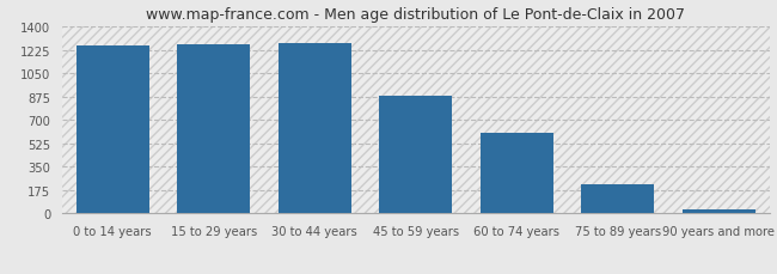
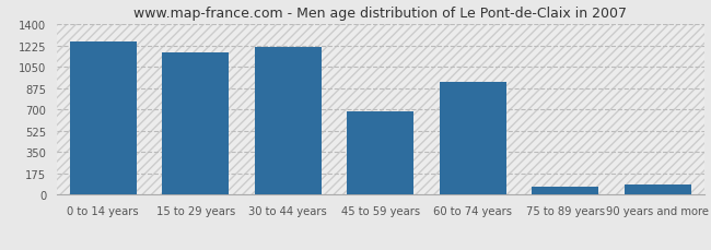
15 to 29 years: 1260 -> 1170
30 to 44 years: 1270 -> 1210
45 to 59 years: 880 -> 680
60 to 74 years: 600 -> 930
75 to 89 years: 220 -> 70
90 years and more: 30 -> 80
